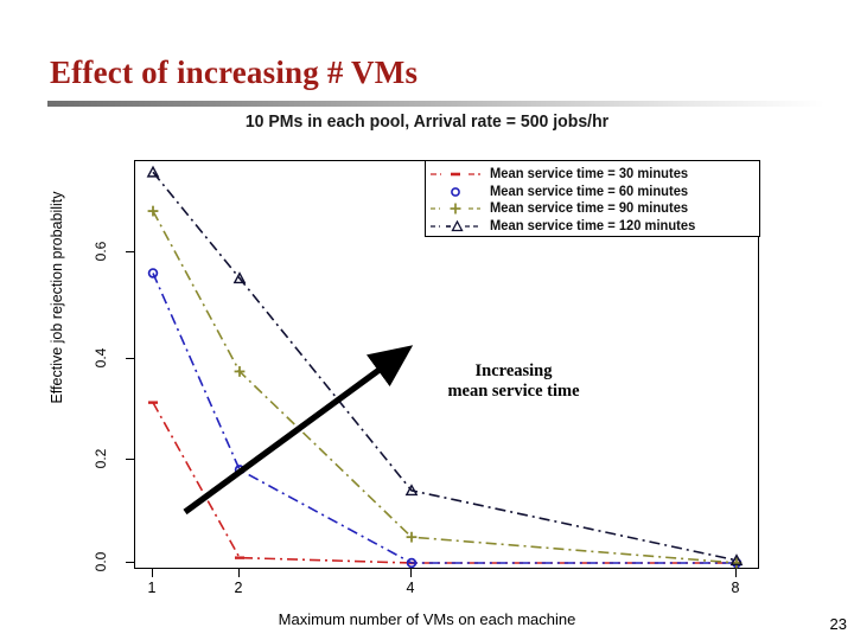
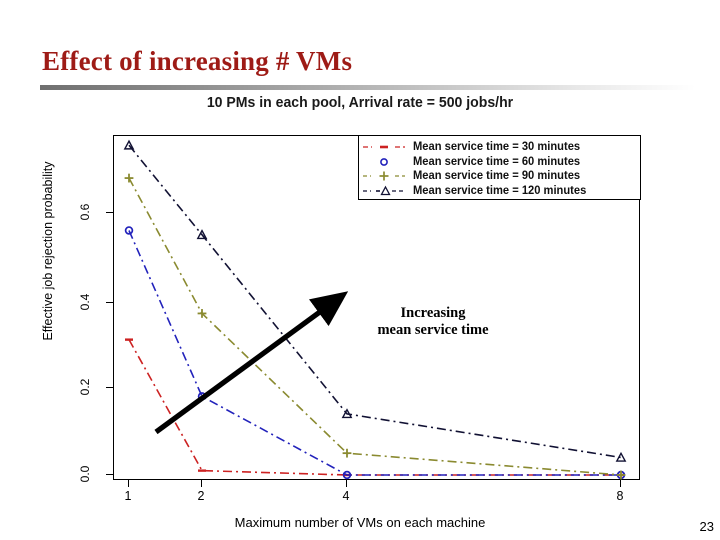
Mean service time = 120 minutes/8: 0.01 -> 0.04
